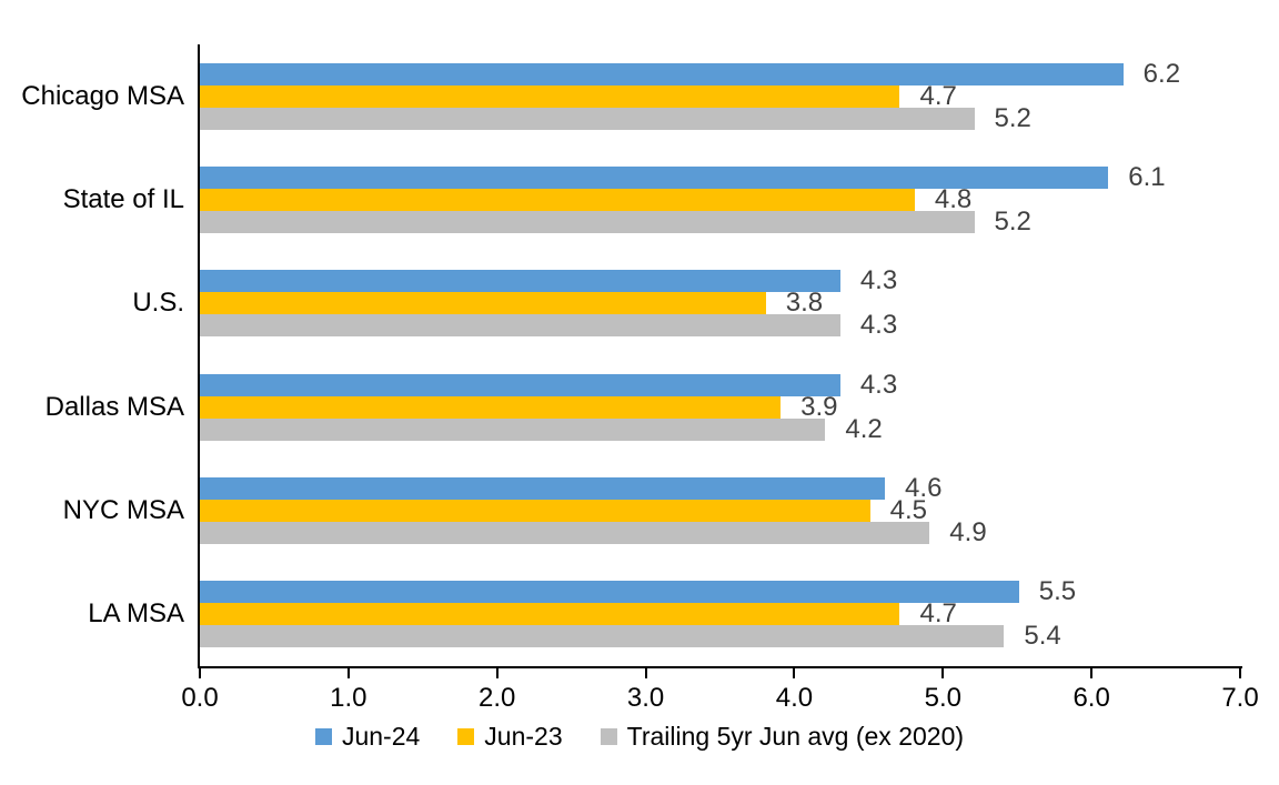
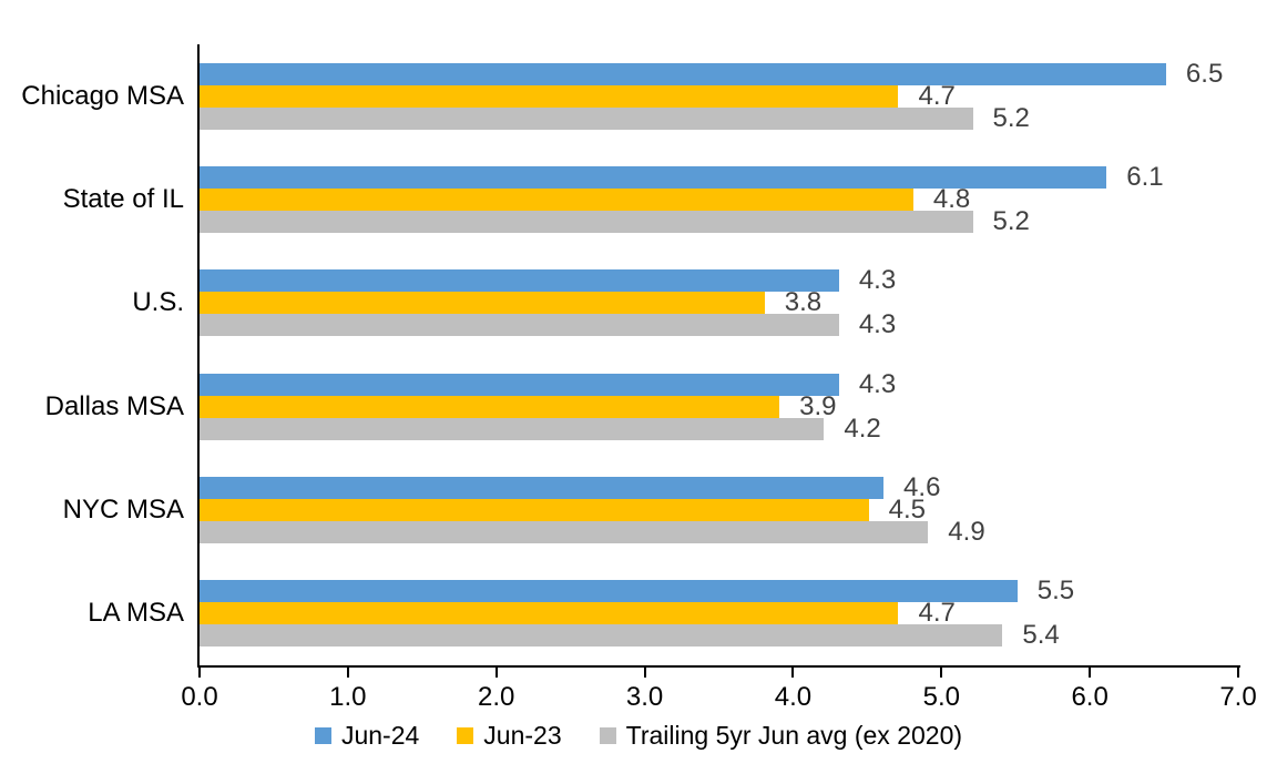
Jun-24/Chicago MSA: 6.2 -> 6.5
